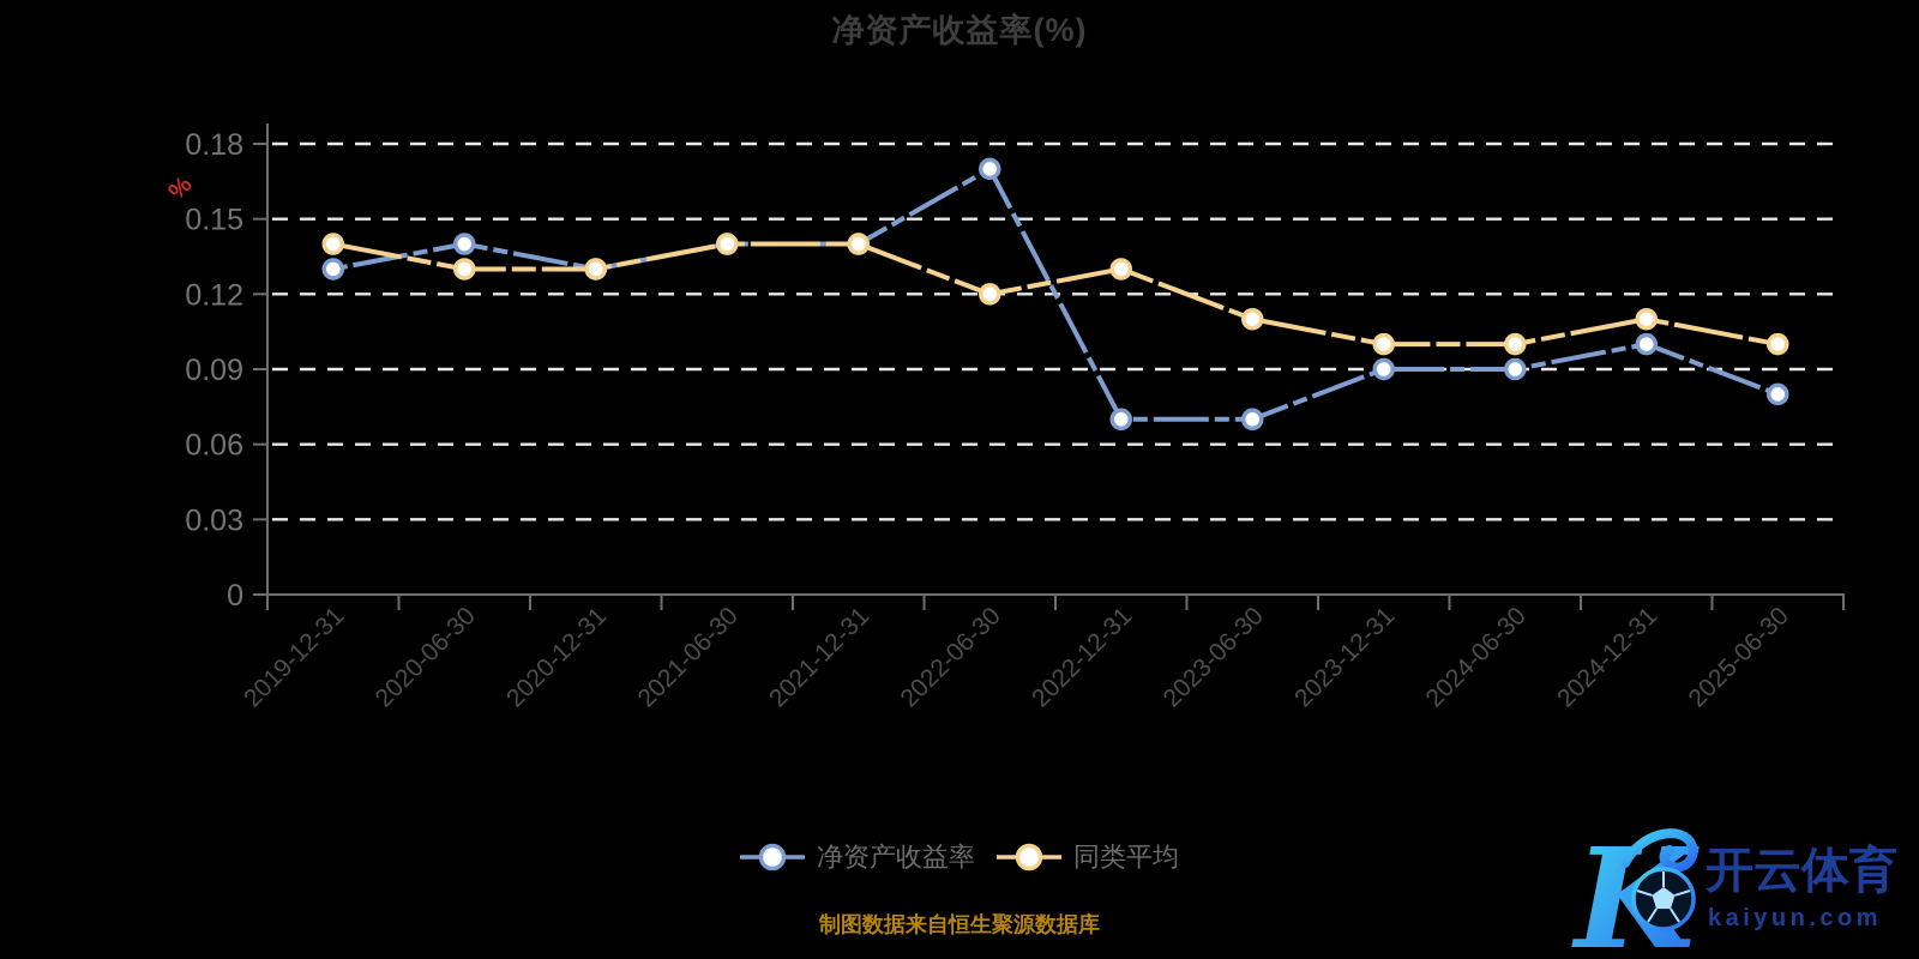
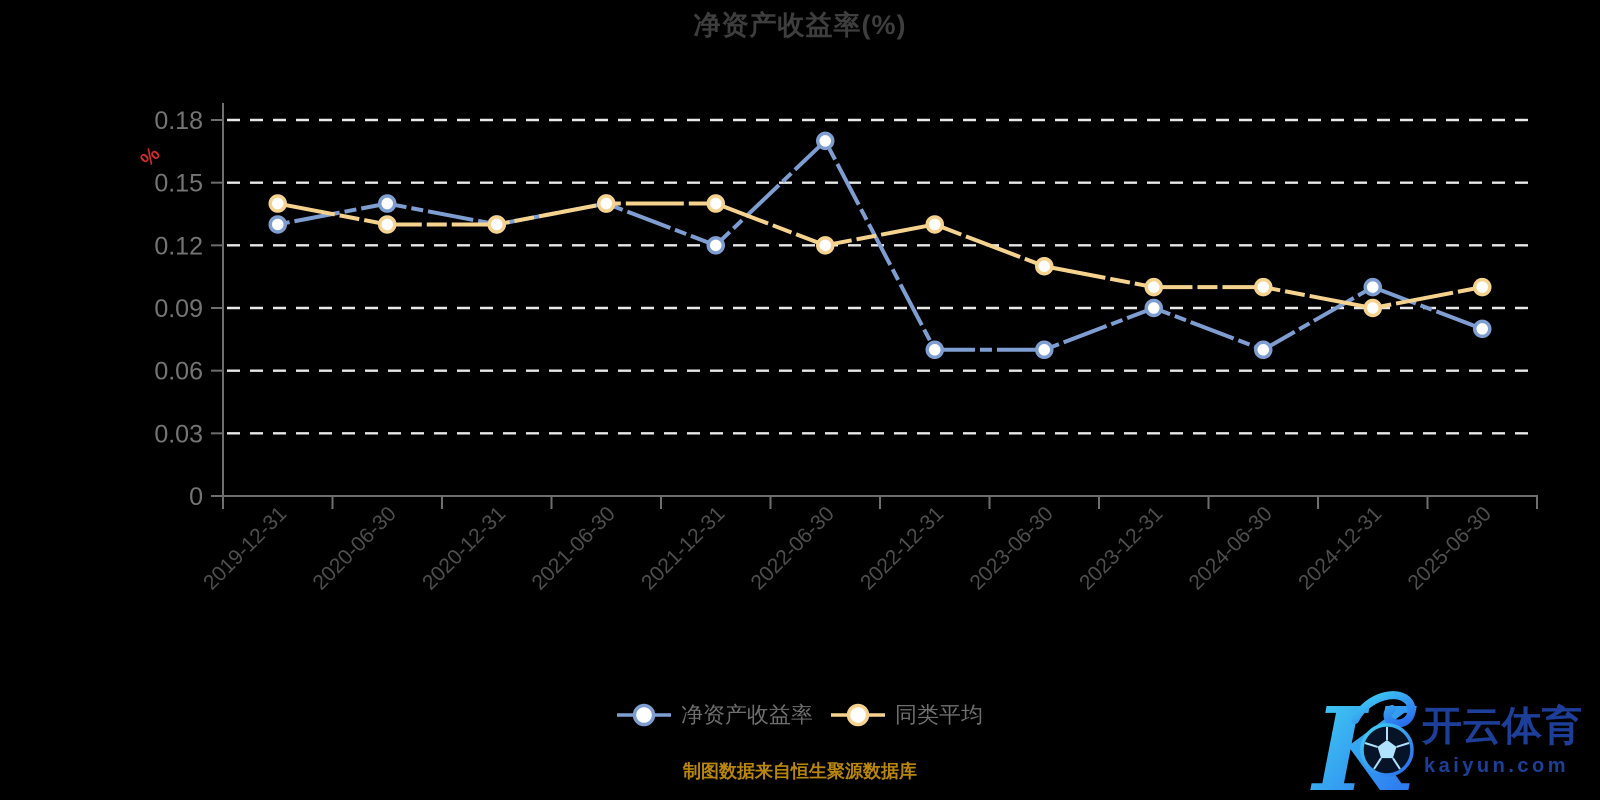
净资产收益率/2021-12-31: 0.14 -> 0.12
净资产收益率/2024-06-30: 0.09 -> 0.07
同类平均/2024-12-31: 0.11 -> 0.09
